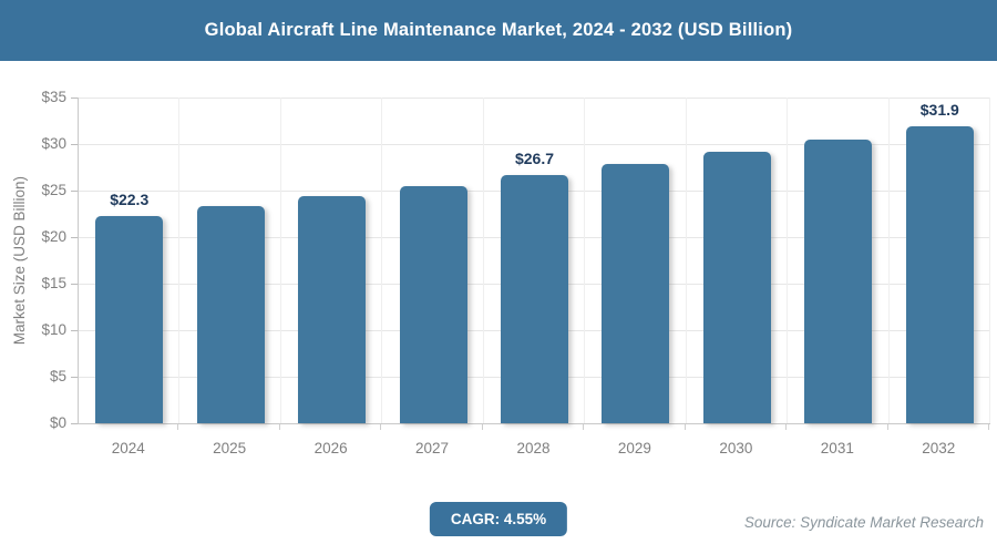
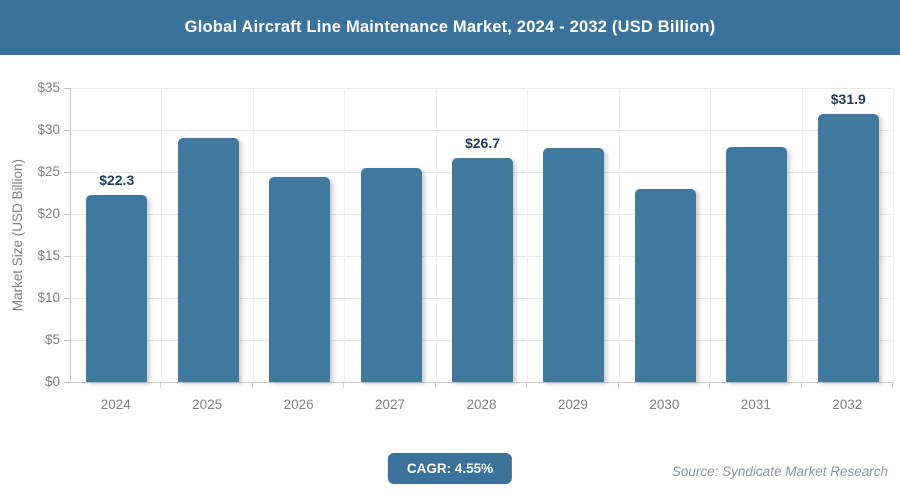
2025: $23 -> $29
2030: $29 -> $23
2031: $30 -> $28
